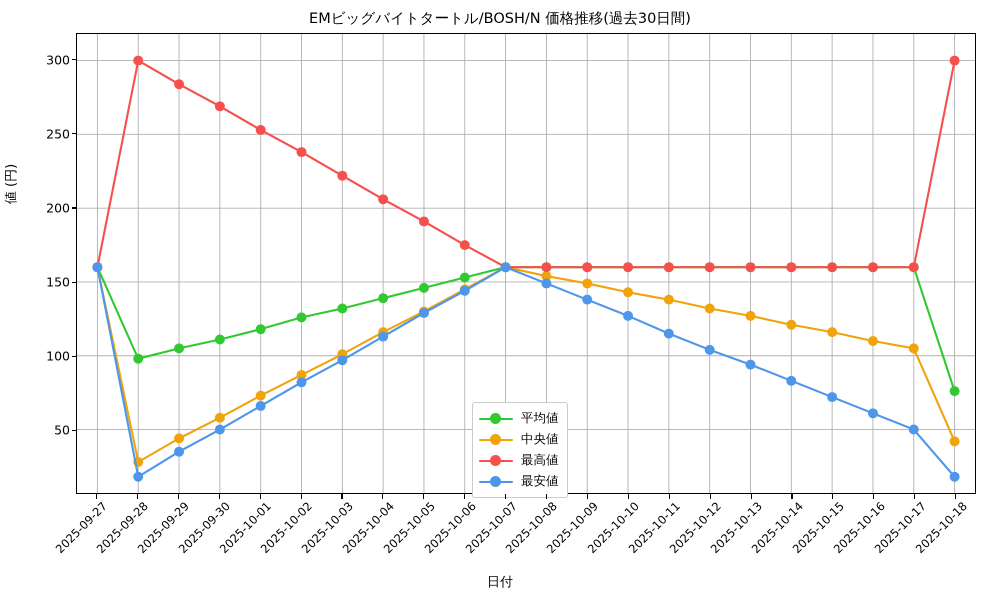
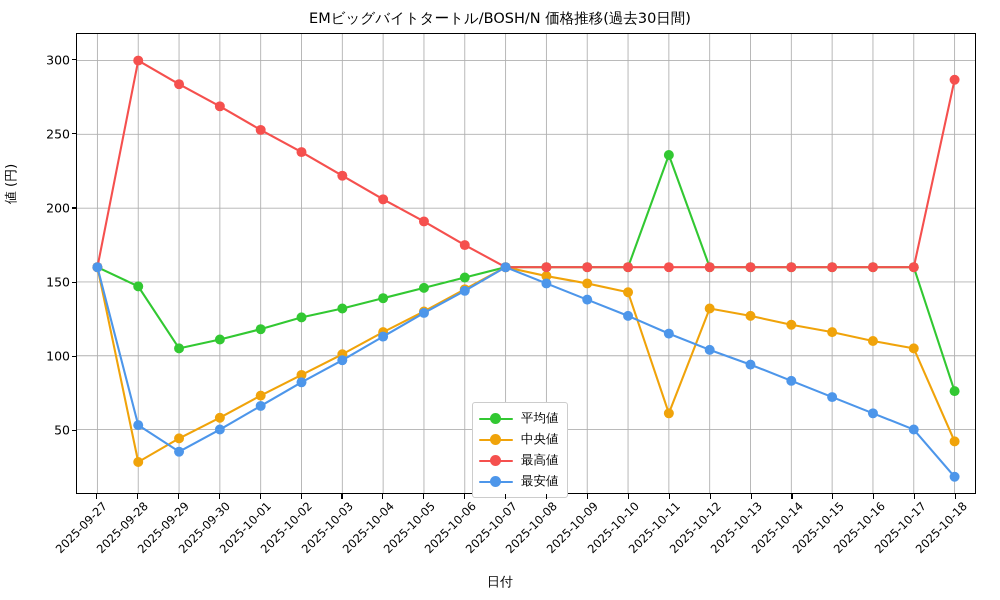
平均値/2025-09-28: 98 -> 147
最安値/2025-09-28: 18 -> 53
平均値/2025-10-11: 160 -> 236
中央値/2025-10-11: 138 -> 61
最高値/2025-10-18: 300 -> 287
